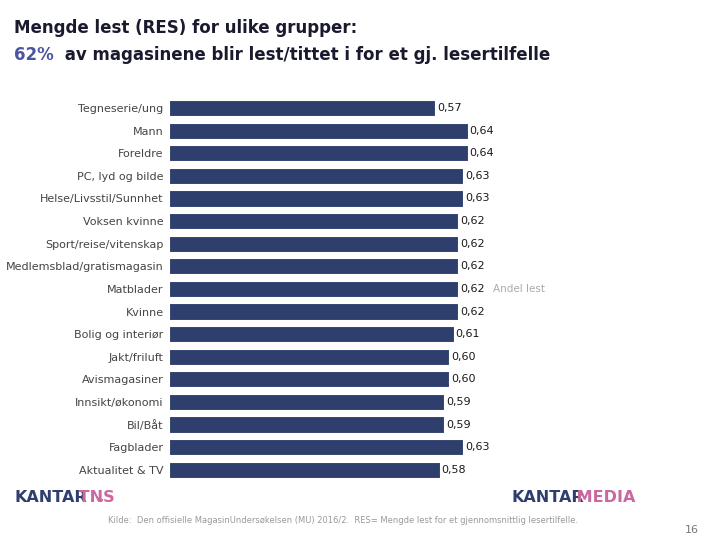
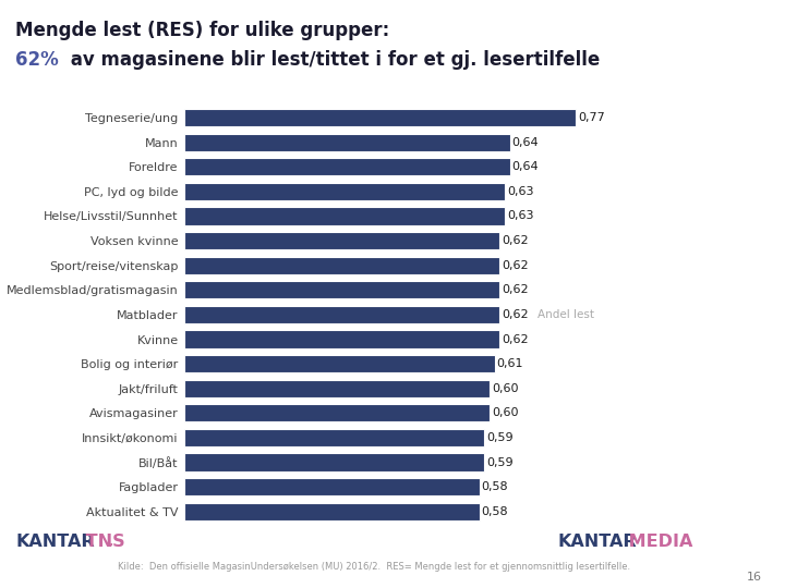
Tegneserie/ung: 0,57 -> 0,77
Fagblader: 0,63 -> 0,58
